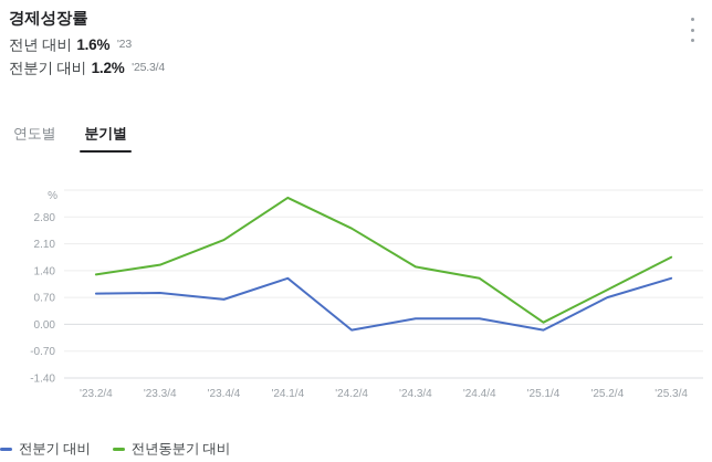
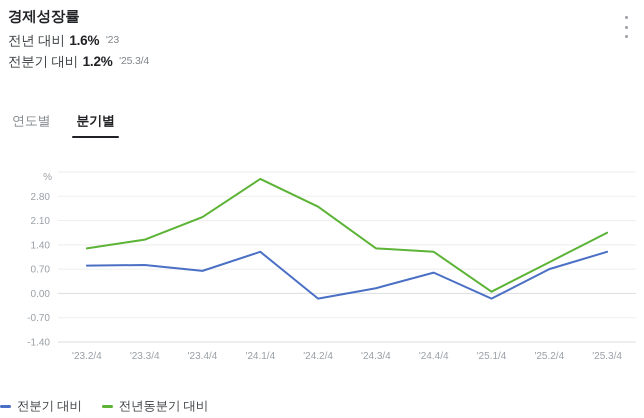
전년동분기 대비/'24.3/4: 1.5 -> 1.3
전분기 대비/'24.4/4: 0.1 -> 0.6
